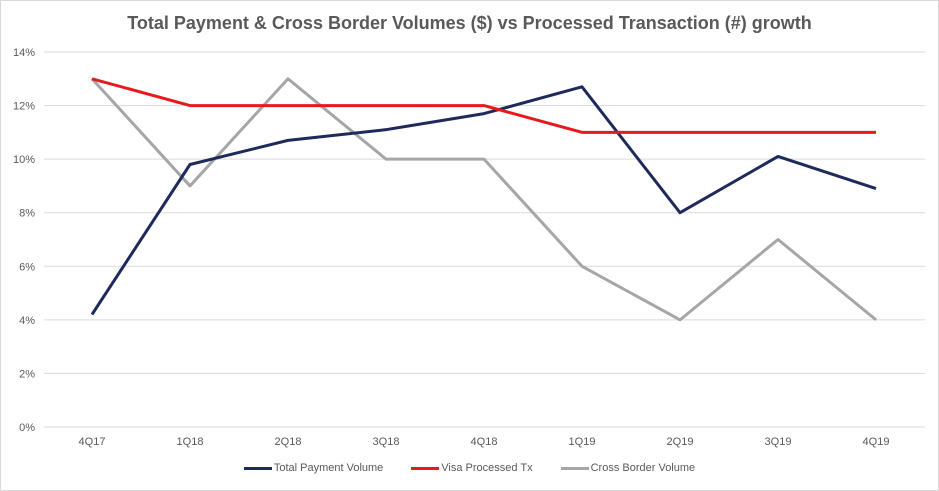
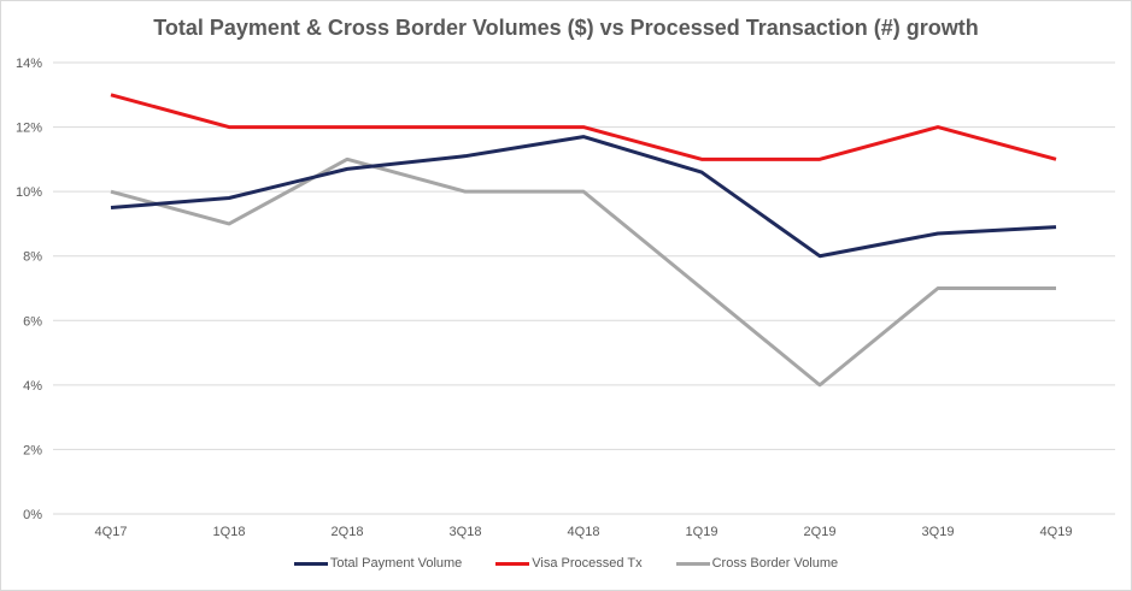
Total Payment Volume/4Q17: 4.2% -> 9.5%
Cross Border Volume/4Q17: 13% -> 10%
Cross Border Volume/2Q18: 13% -> 11%
Total Payment Volume/1Q19: 12.7% -> 10.6%
Cross Border Volume/1Q19: 6% -> 7%
Total Payment Volume/3Q19: 10.1% -> 8.7%
Visa Processed Tx/3Q19: 11% -> 12%
Cross Border Volume/4Q19: 4% -> 7%
